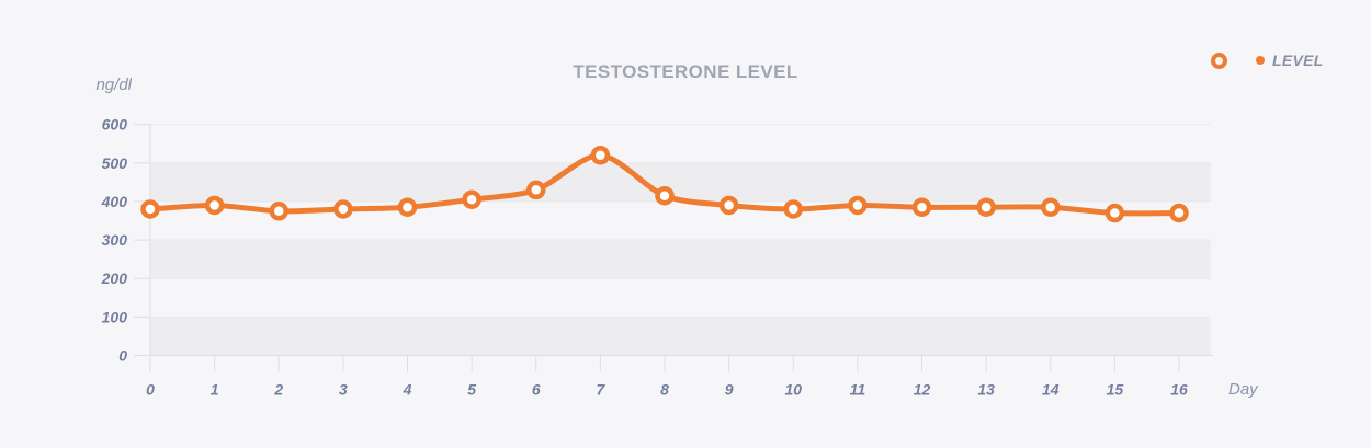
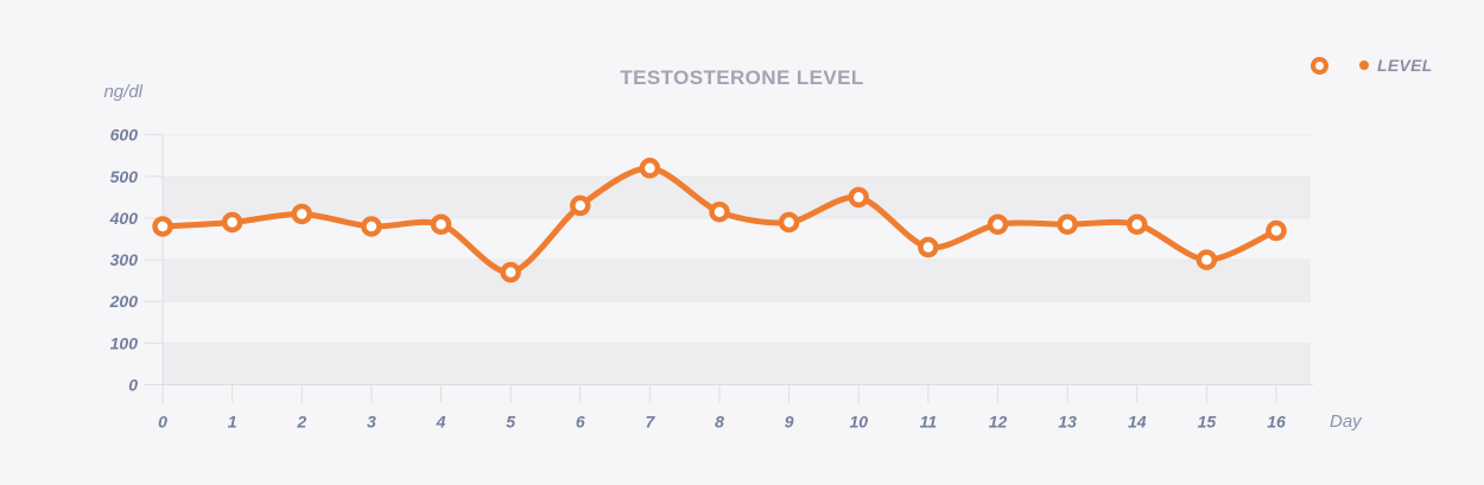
2: 380 -> 410
5: 400 -> 270
10: 380 -> 450
11: 390 -> 330
15: 370 -> 300
